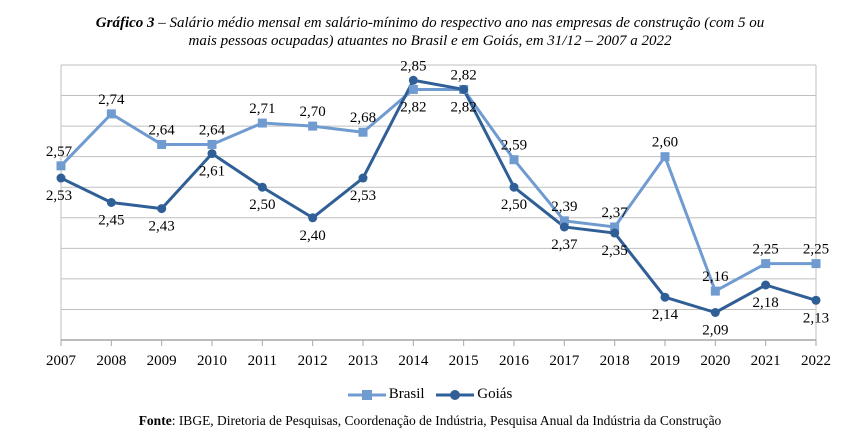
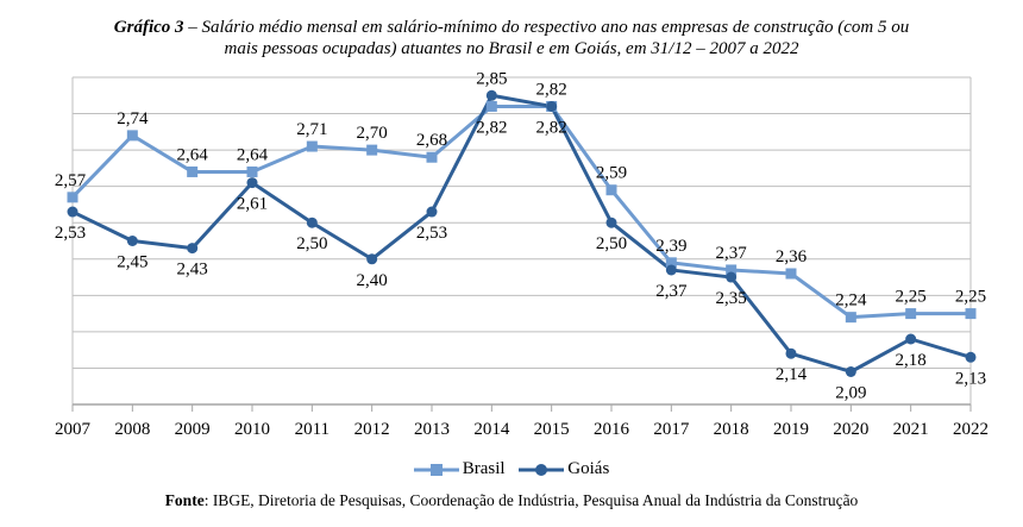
Brasil/2019: 2,60 -> 2,36
Brasil/2020: 2,16 -> 2,24
